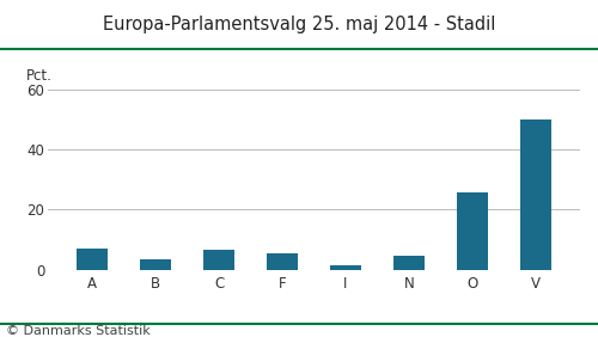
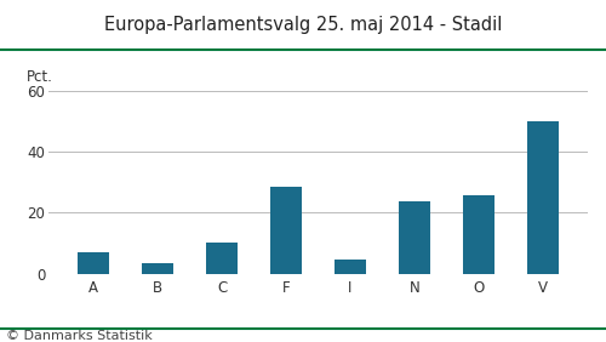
C: 6.5 -> 10.0
F: 5.5 -> 28.5
I: 1.5 -> 4.5
N: 4.5 -> 23.5
